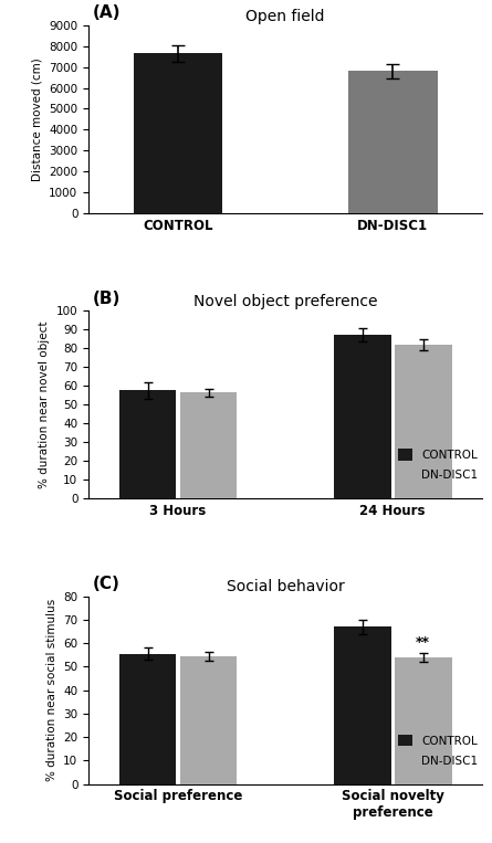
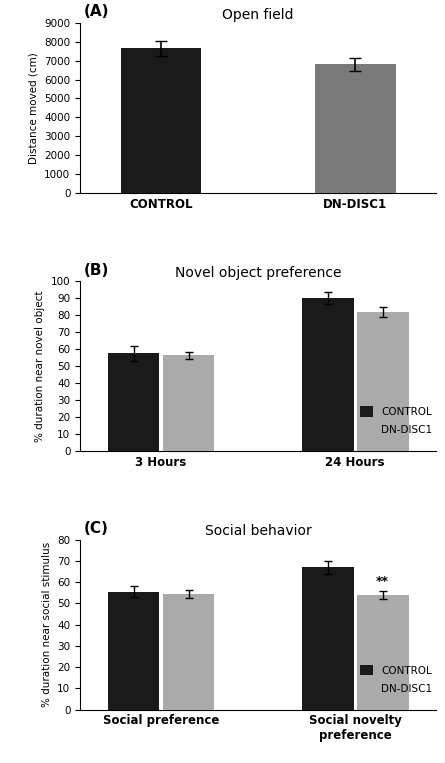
Novel object preference/CONTROL/24 Hours: 87 -> 90
